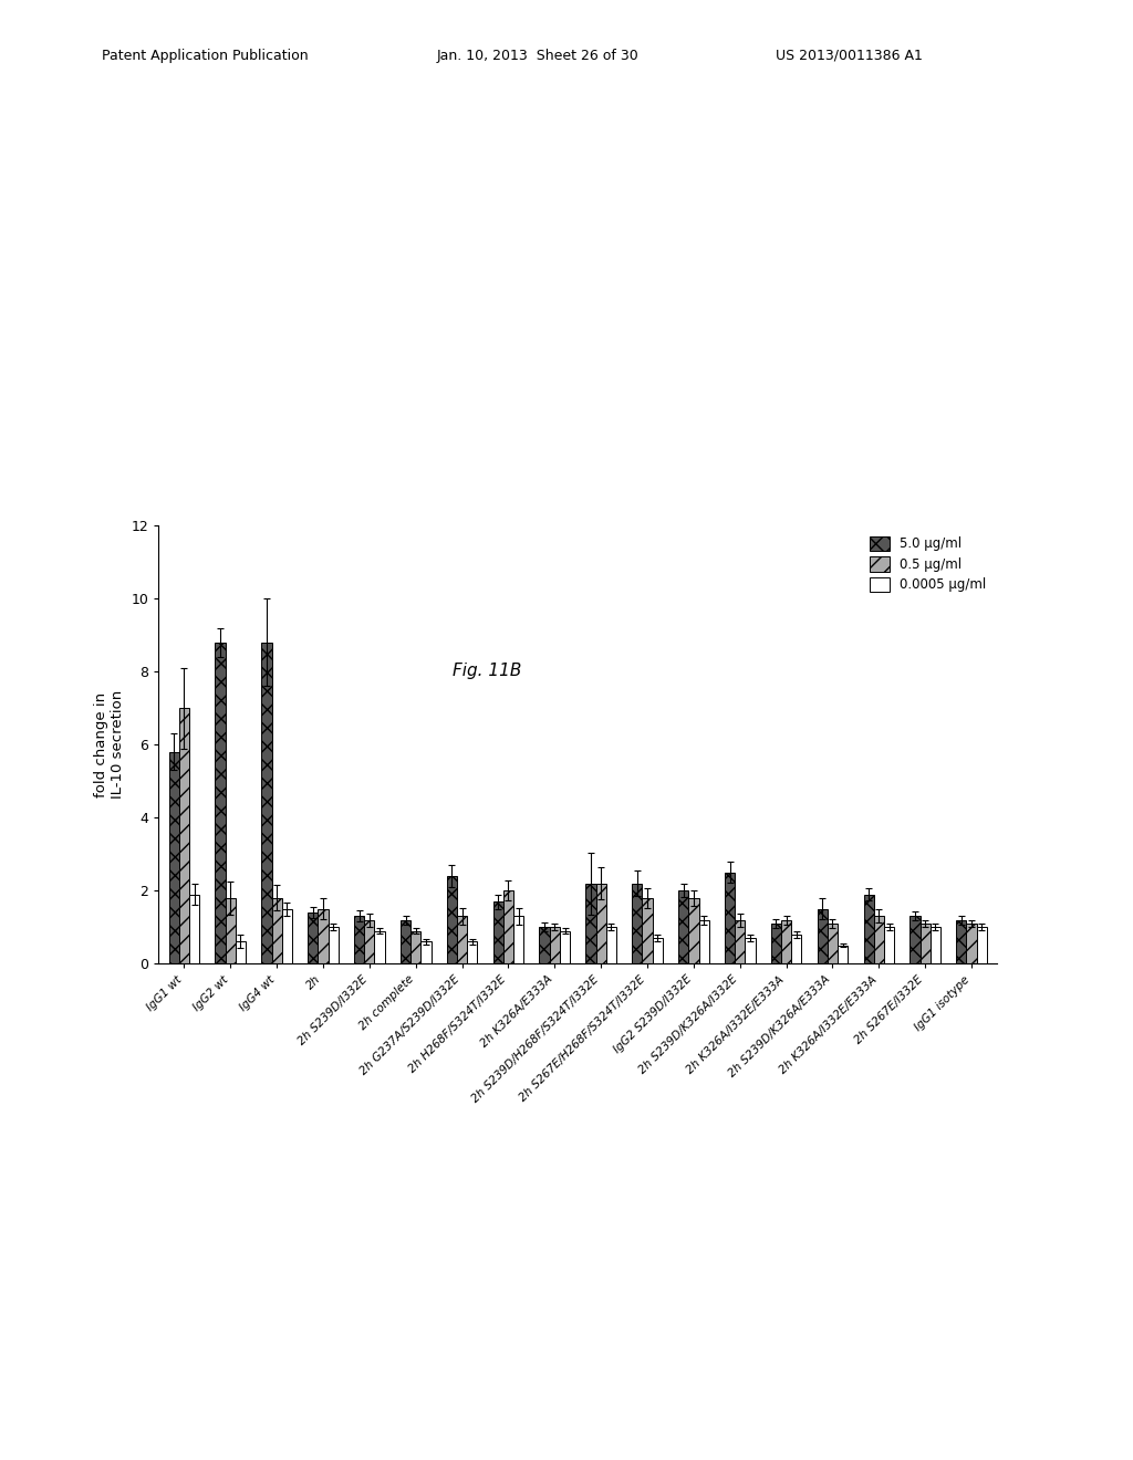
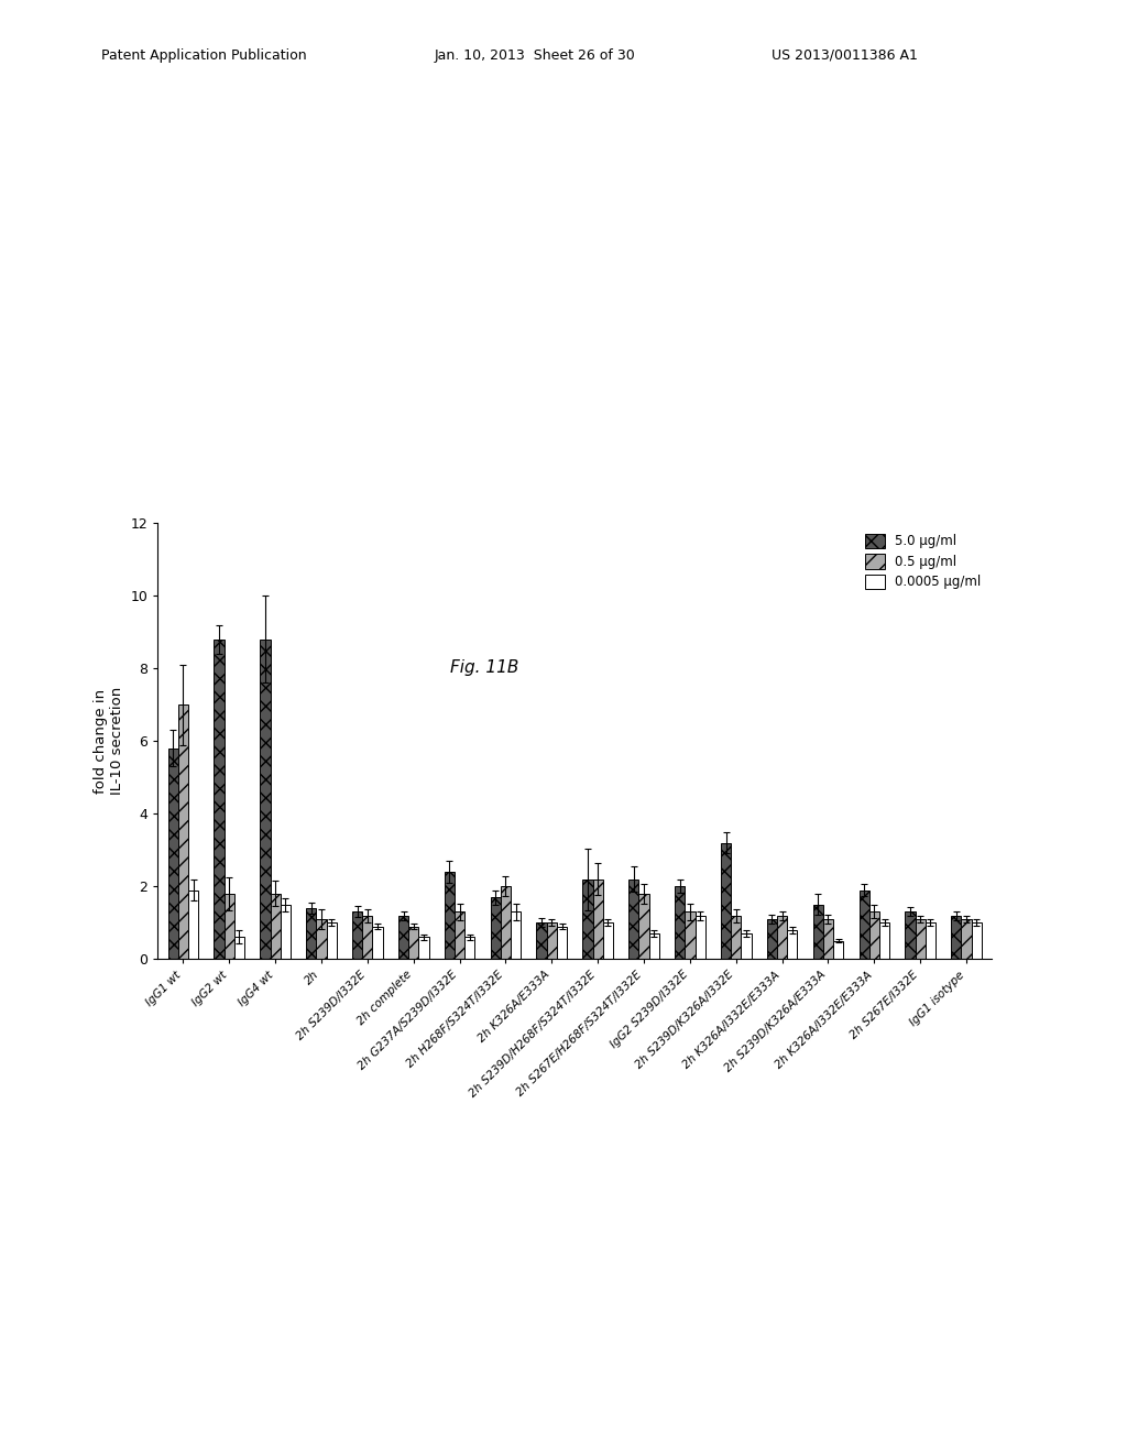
0.5 μg/ml/2h: 1.5 -> 1.1
0.5 μg/ml/IgG2 S239D/I332E: 1.8 -> 1.3
5.0 μg/ml/2h S239D/K326A/I332E: 2.5 -> 3.2
